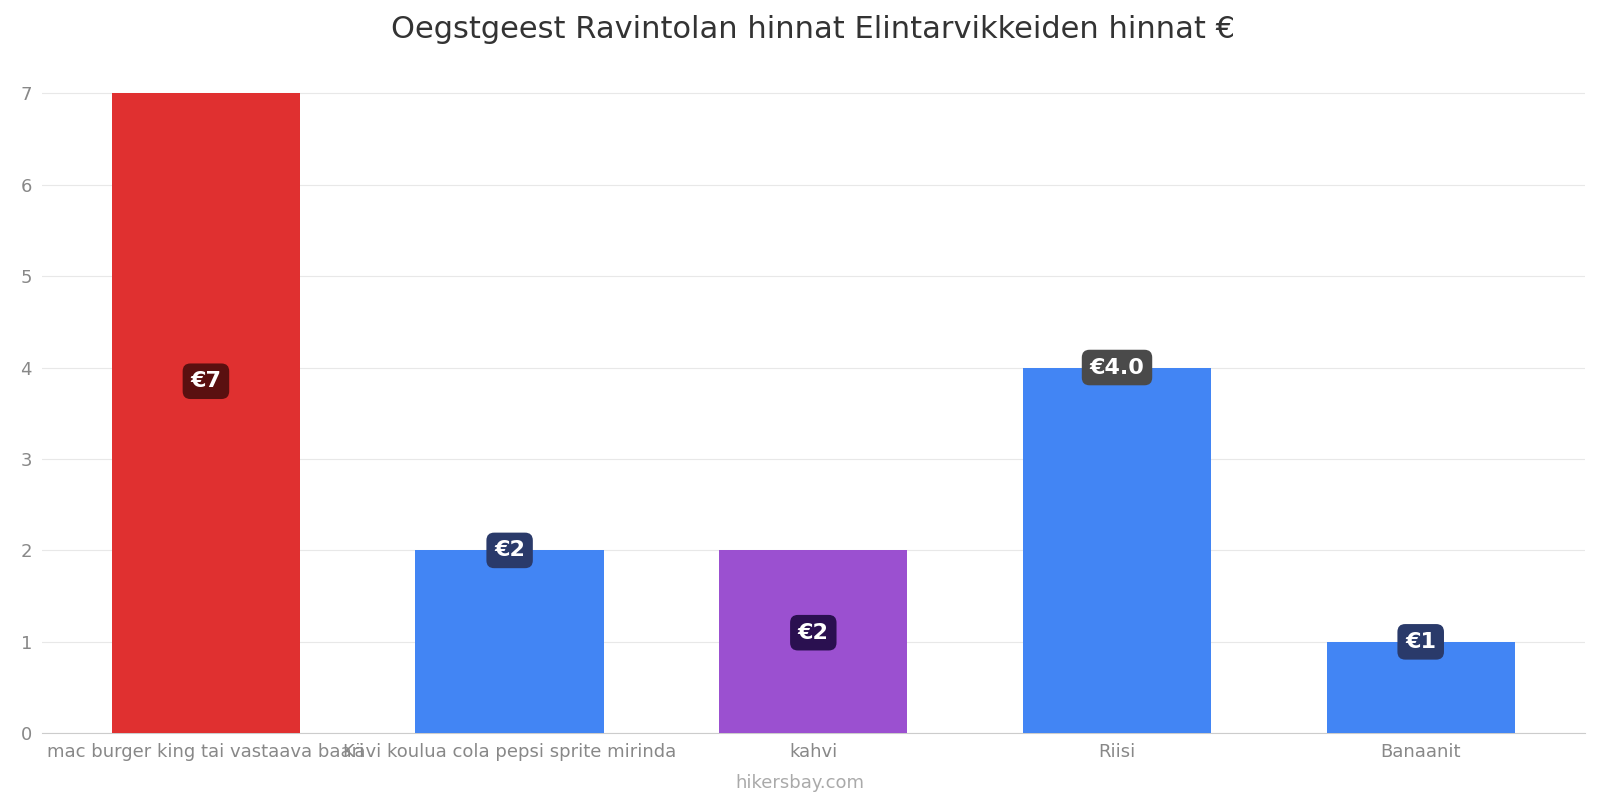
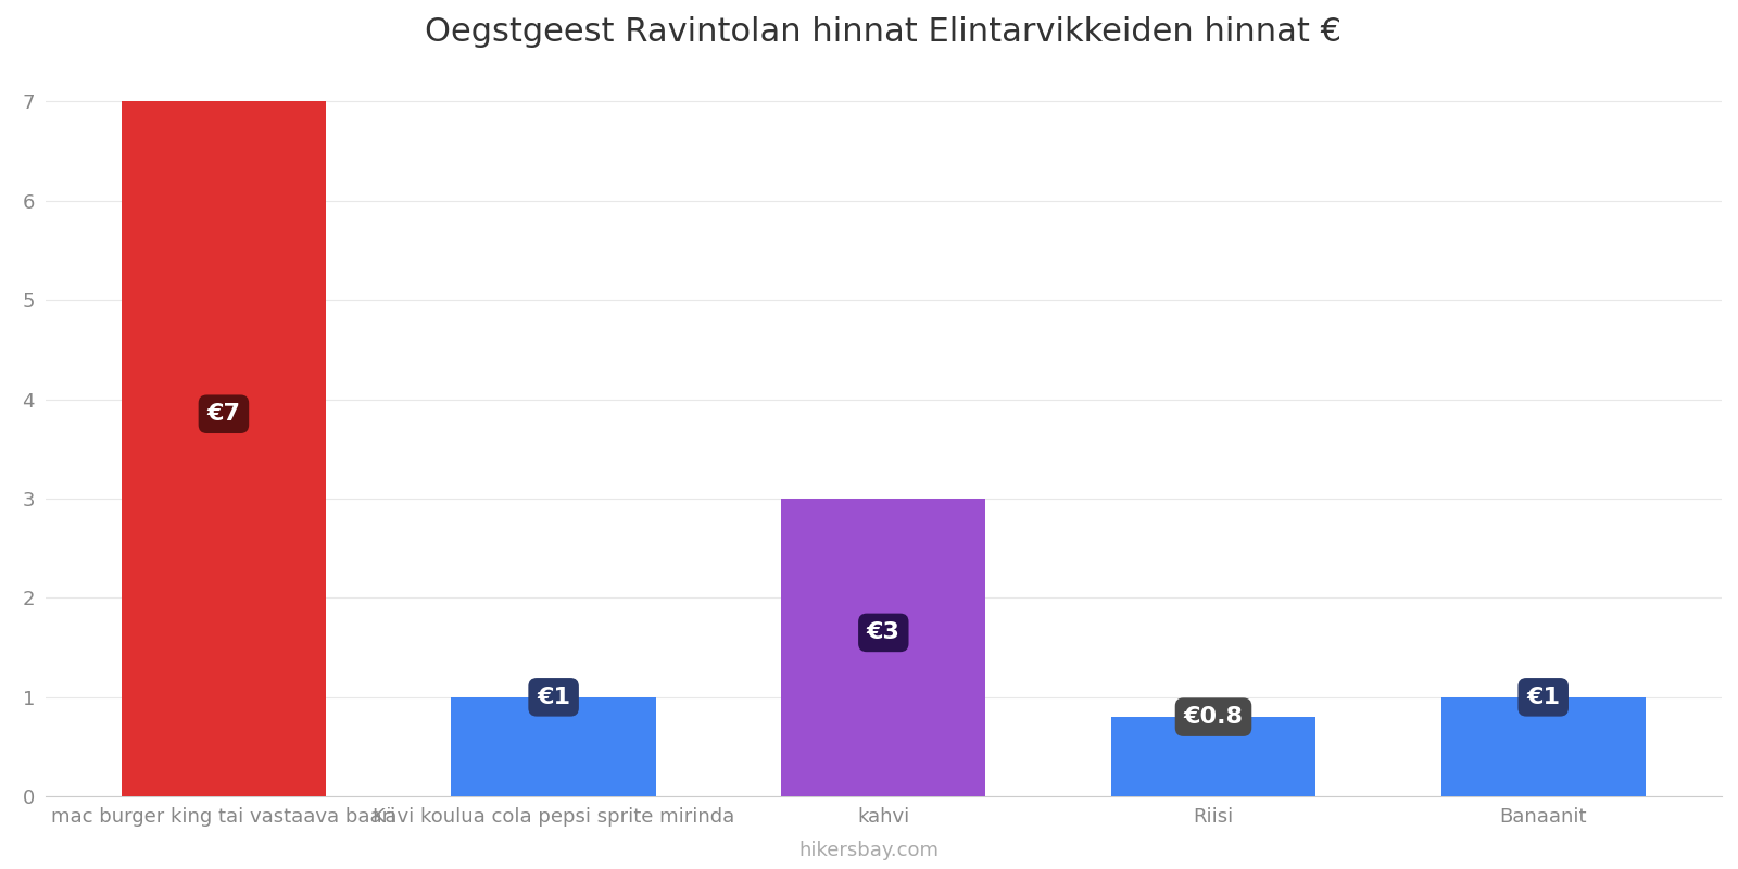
Kävi koulua cola pepsi sprite mirinda: €2 -> €1
kahvi: €2 -> €3
Riisi: €4.0 -> €0.8
